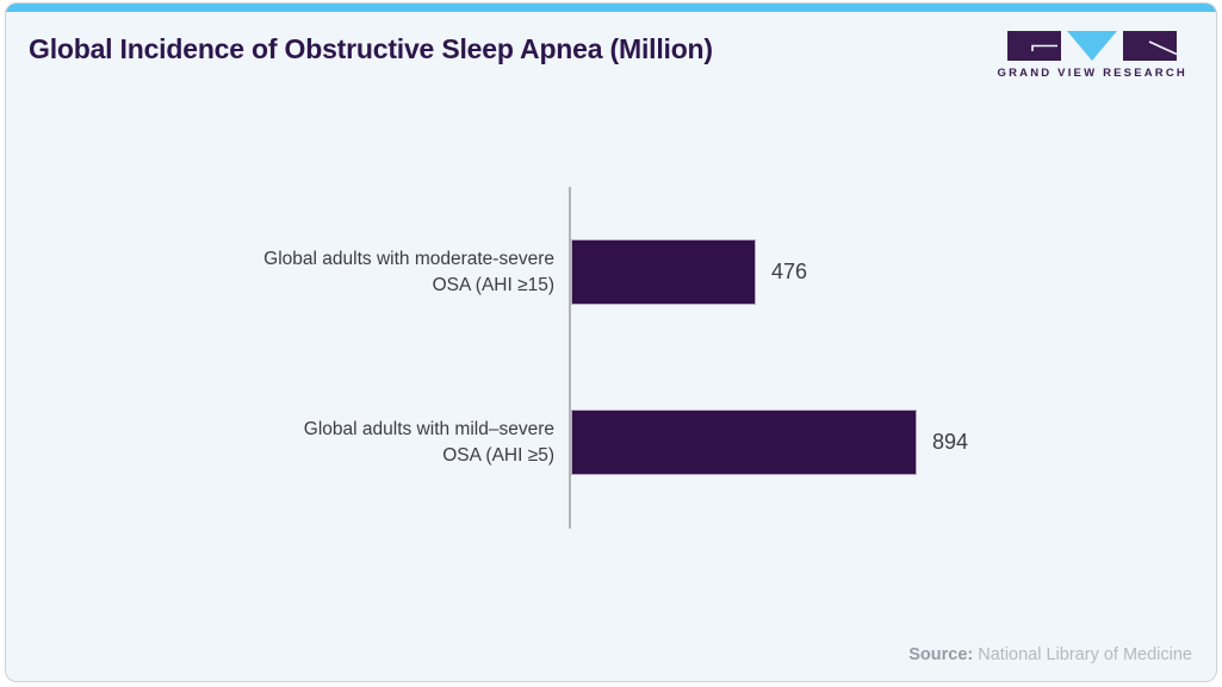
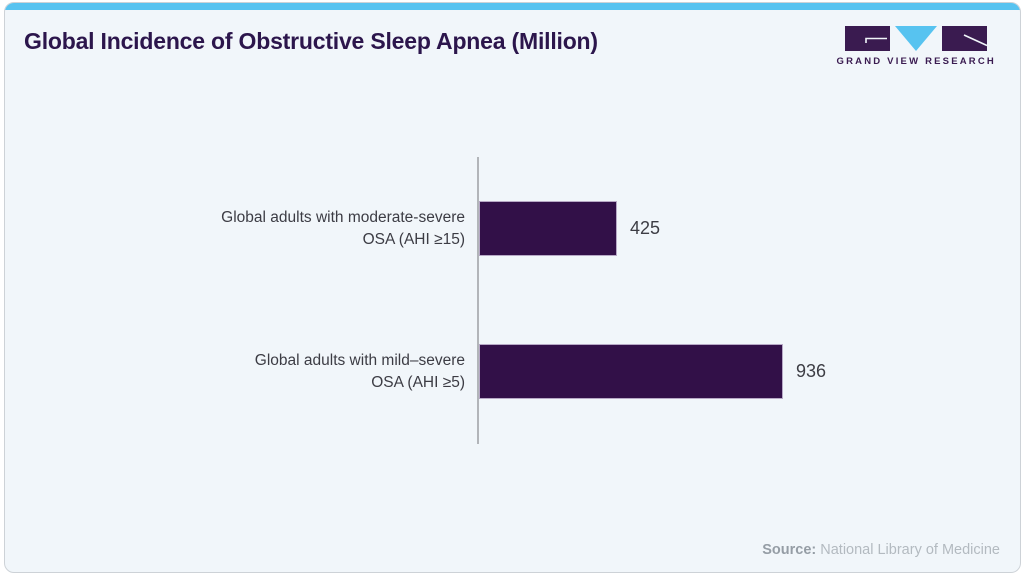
Global adults with moderate-severe OSA (AHI ≥15): 476 -> 425
Global adults with mild–severe OSA (AHI ≥5): 894 -> 936
